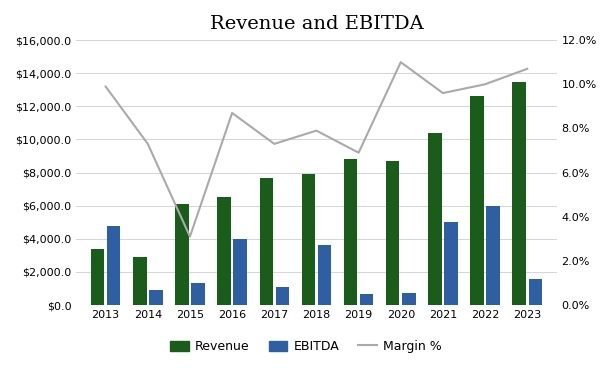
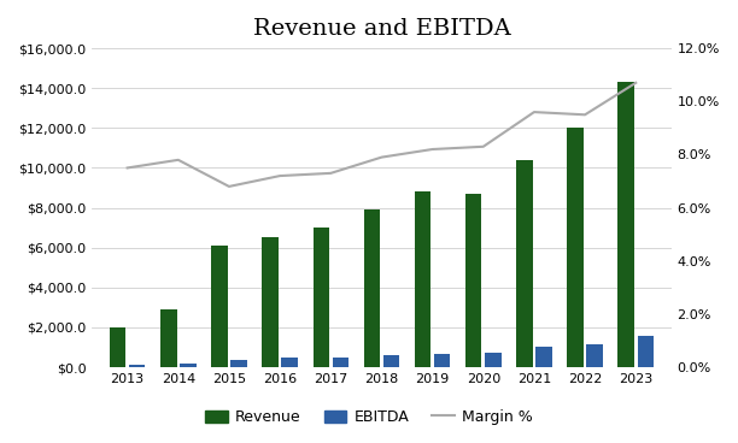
Revenue/2013: $3,400 -> $2,000
Margin %/2013: 9.9% -> 7.5%
EBITDA/2013: $4,800 -> $100
Margin %/2014: 7.3% -> 7.8%
EBITDA/2014: $900 -> $200
Margin %/2015: 3.1% -> 6.8%
EBITDA/2015: $1,300 -> $400
Margin %/2016: 8.7% -> 7.2%
EBITDA/2016: $4,000 -> $500
Revenue/2017: $7,700 -> $7,000
EBITDA/2017: $1,100 -> $500
EBITDA/2018: $3,600 -> $600
Margin %/2019: 6.9% -> 8.2%
Margin %/2020: 11.0% -> 8.3%
EBITDA/2021: $5,000 -> $1,000
Revenue/2022: $12,600 -> $12,000
Margin %/2022: 10.0% -> 9.5%
EBITDA/2022: $6,000 -> $1,200
Revenue/2023: $13,500 -> $14,300
